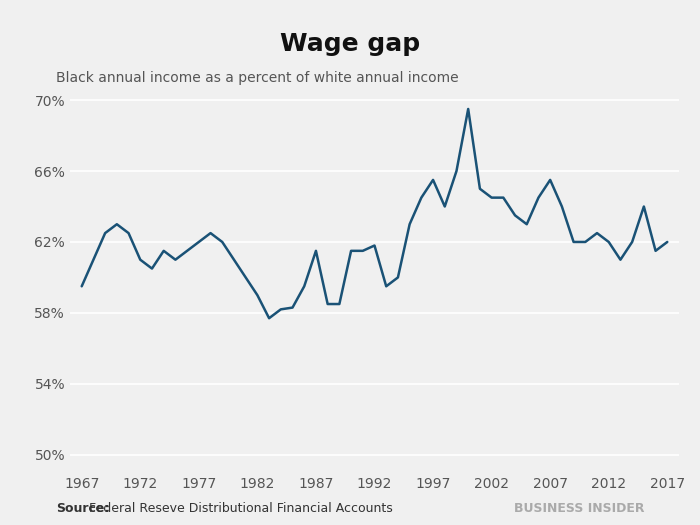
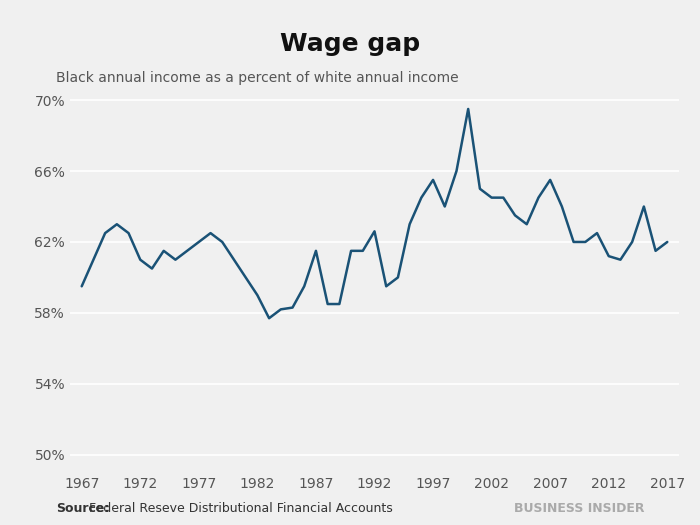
1992: 61.8% -> 62.6%
2012: 62.0% -> 61.2%
